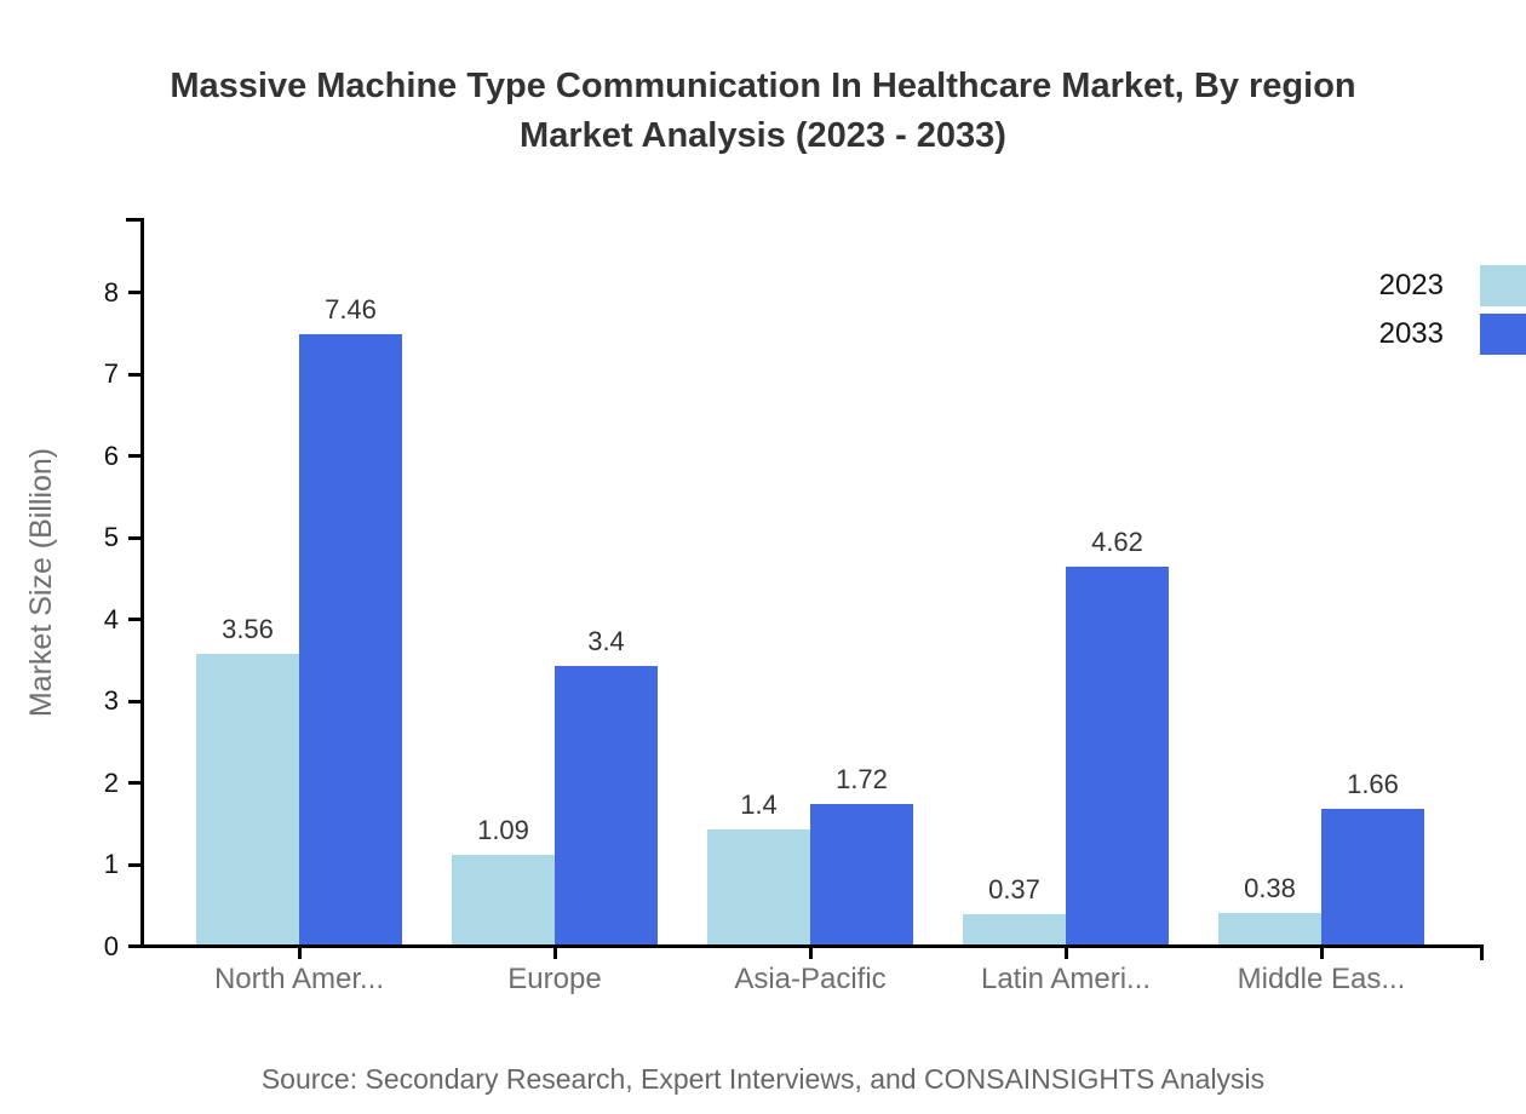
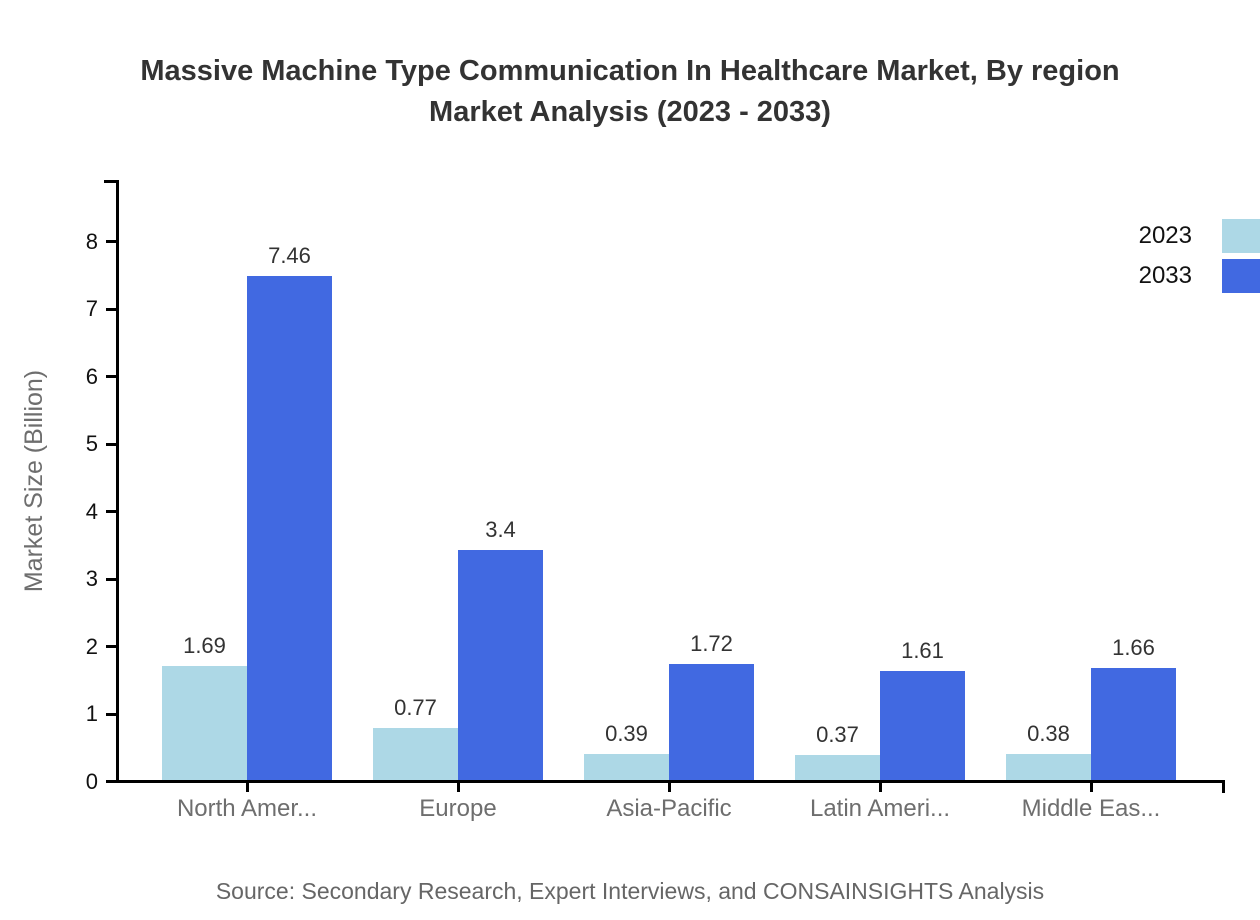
2023/North Amer...: 3.56 -> 1.69
2023/Europe: 1.09 -> 0.77
2023/Asia-Pacific: 1.4 -> 0.39
2033/Latin Ameri...: 4.62 -> 1.61
